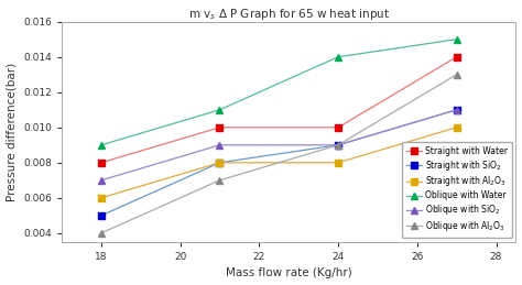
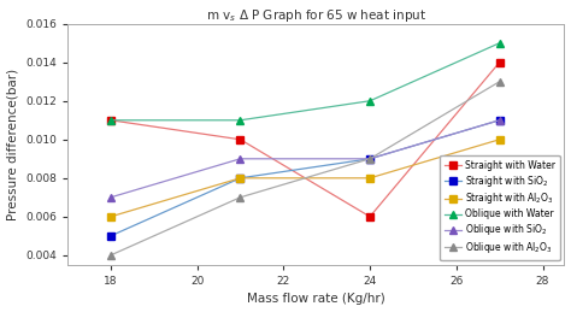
Straight with Water/18: 0.008 -> 0.011
Oblique with Water/18: 0.009 -> 0.011
Straight with Water/24: 0.010 -> 0.006
Oblique with Water/24: 0.014 -> 0.012
